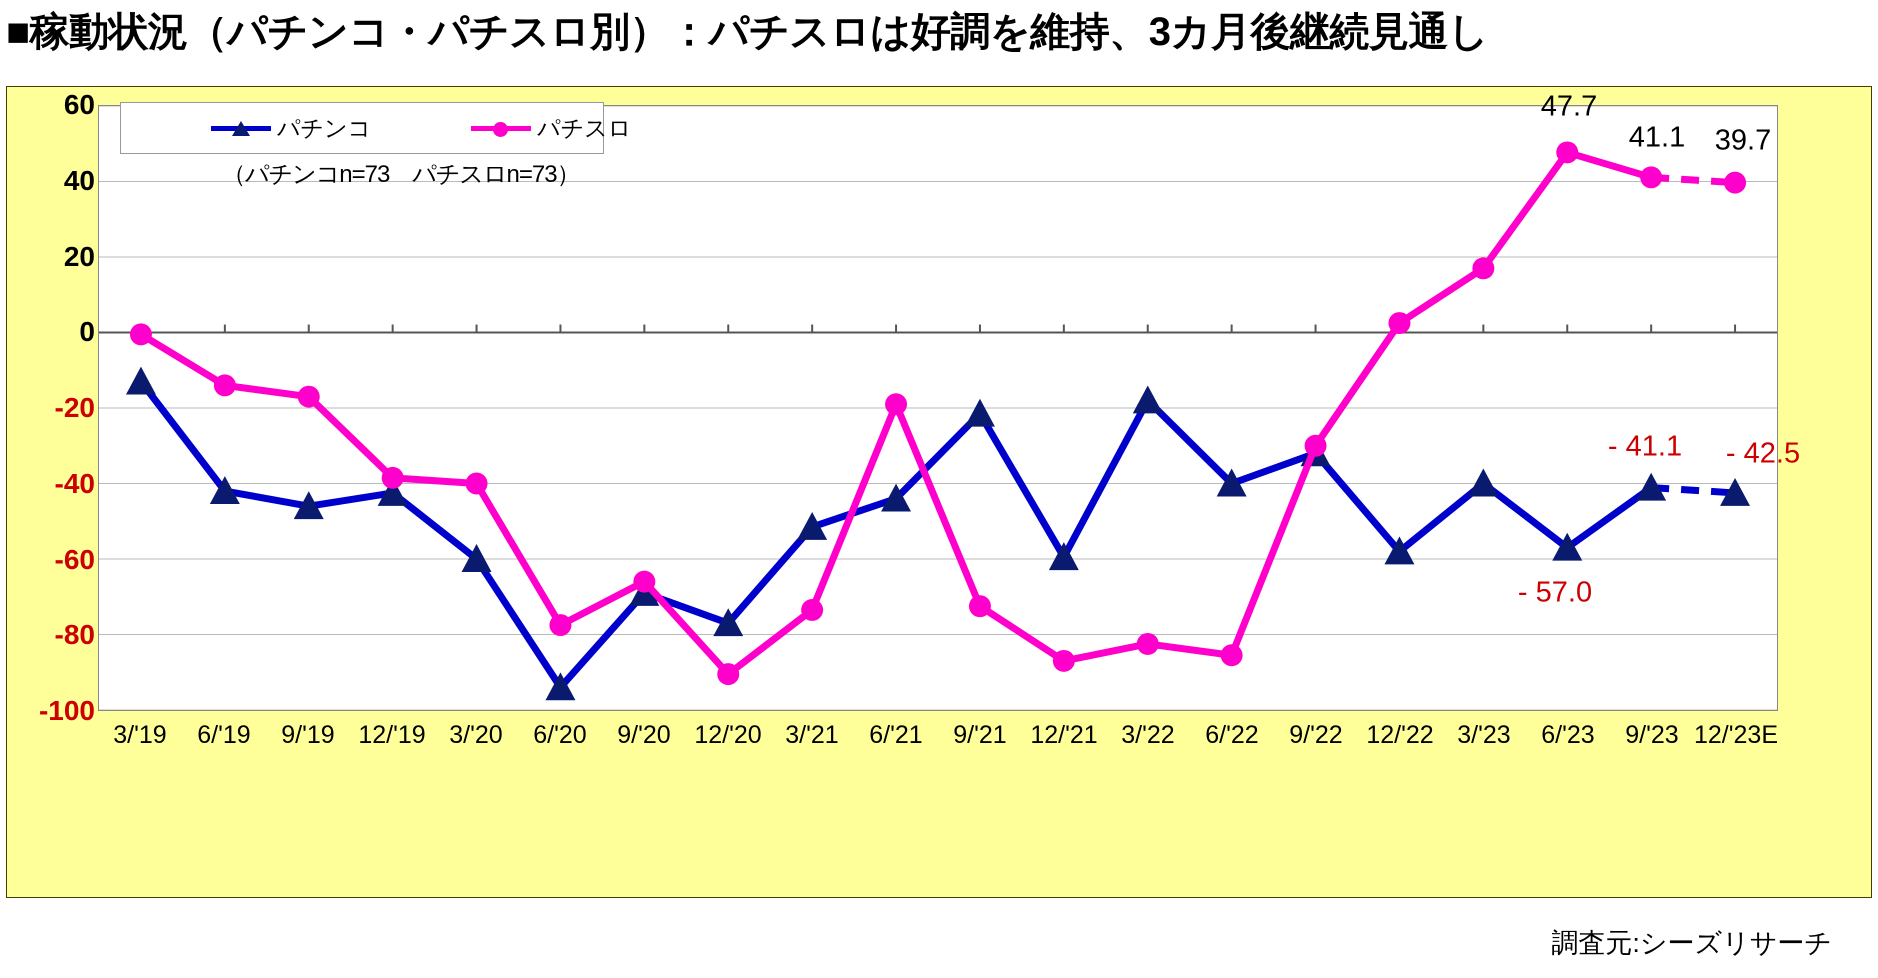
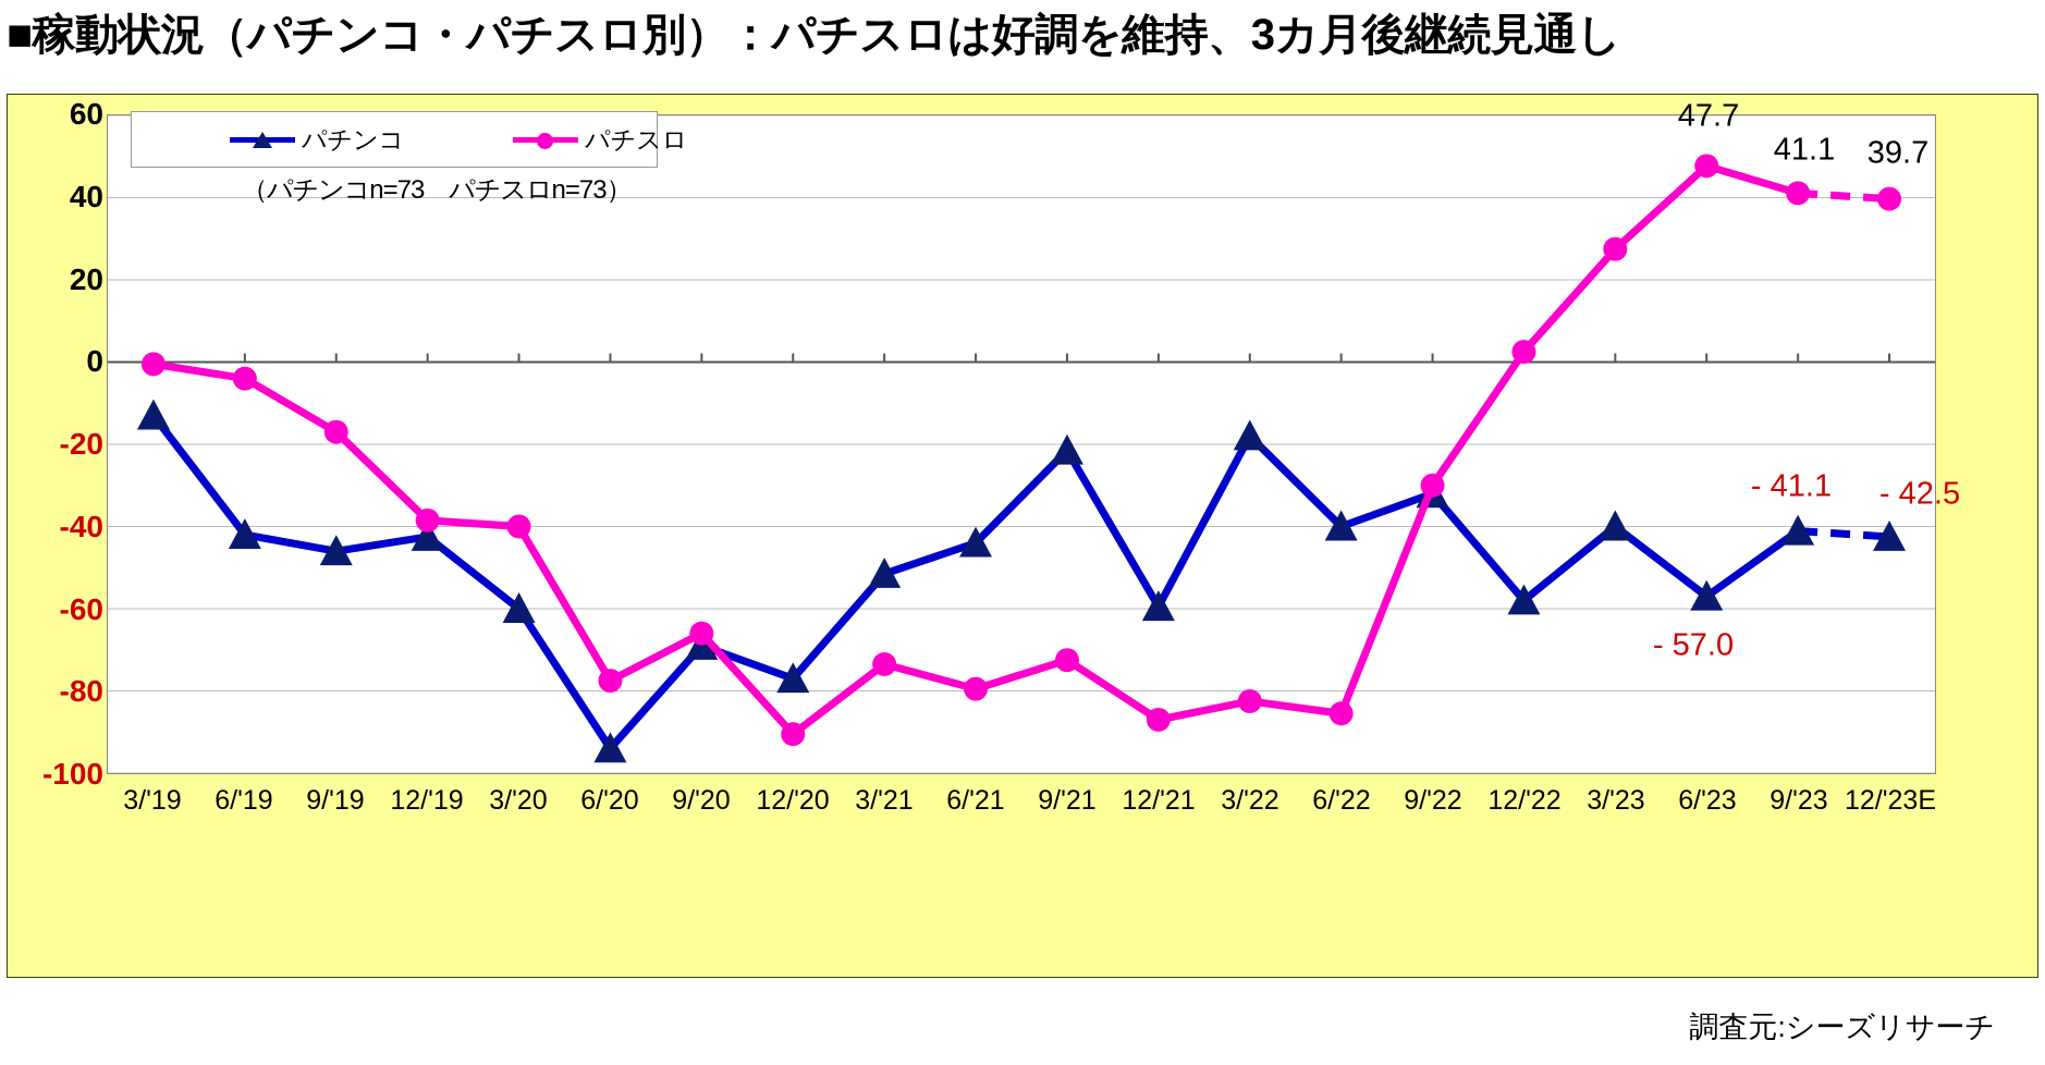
パチスロ/6/'19: -14 -> -4
パチスロ/6/'21: -19 -> -80
パチスロ/3/'23: 17 -> 28
